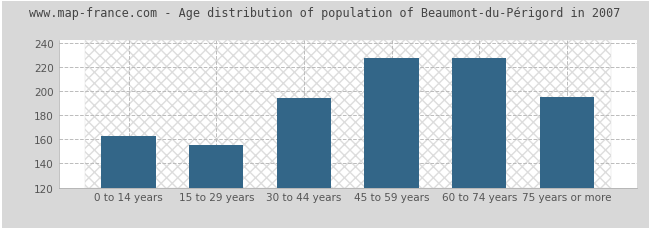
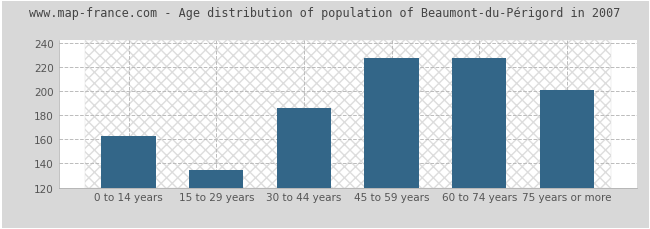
15 to 29 years: 155 -> 135
30 to 44 years: 194 -> 186
75 years or more: 195 -> 201
